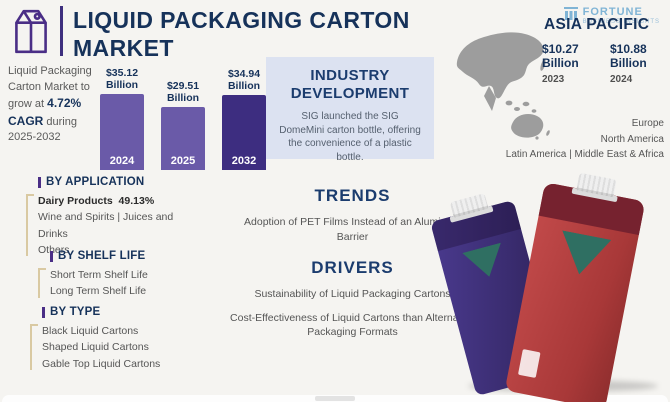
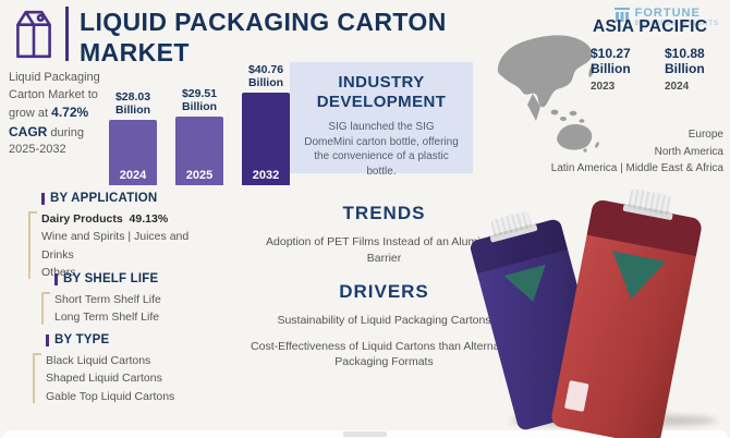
2024: $35.12 -> $28.03
2032: $34.94 -> $40.76
